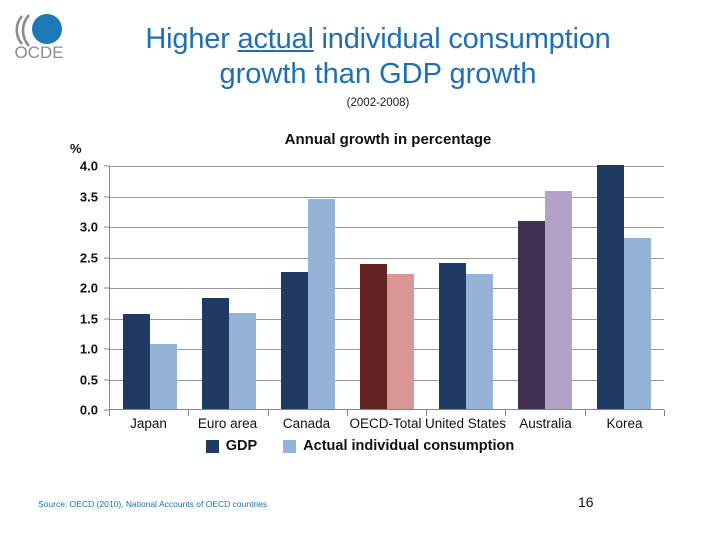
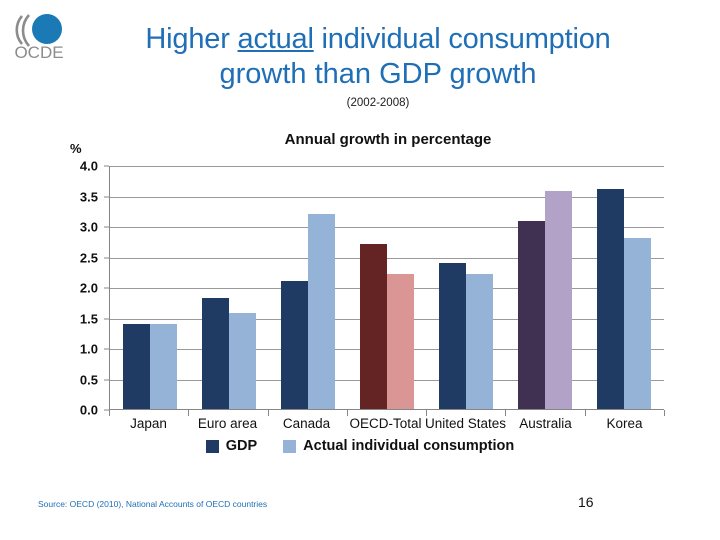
GDP/Japan: 1.6 -> 1.4
Actual individual consumption/Japan: 1.1 -> 1.4
GDP/Canada: 2.2 -> 2.1
Actual individual consumption/Canada: 3.5 -> 3.2
GDP/OECD-Total: 2.4 -> 2.7
GDP/Korea: 4.0 -> 3.6
